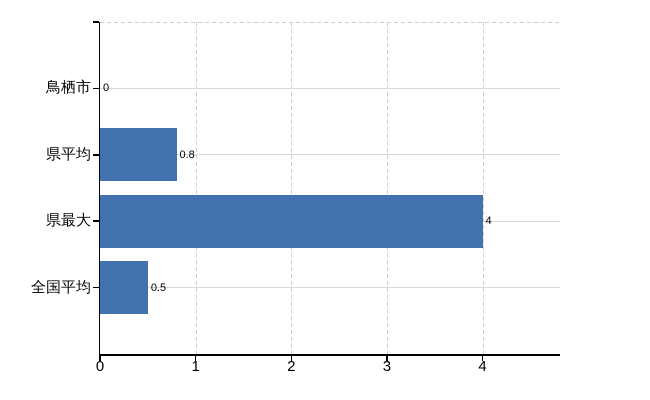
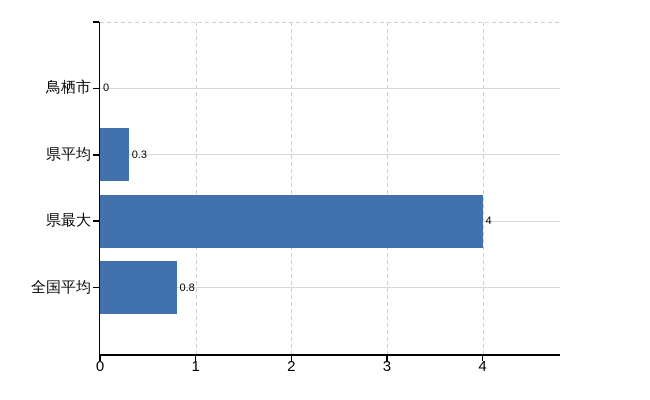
県平均: 0.8 -> 0.3
全国平均: 0.5 -> 0.8
